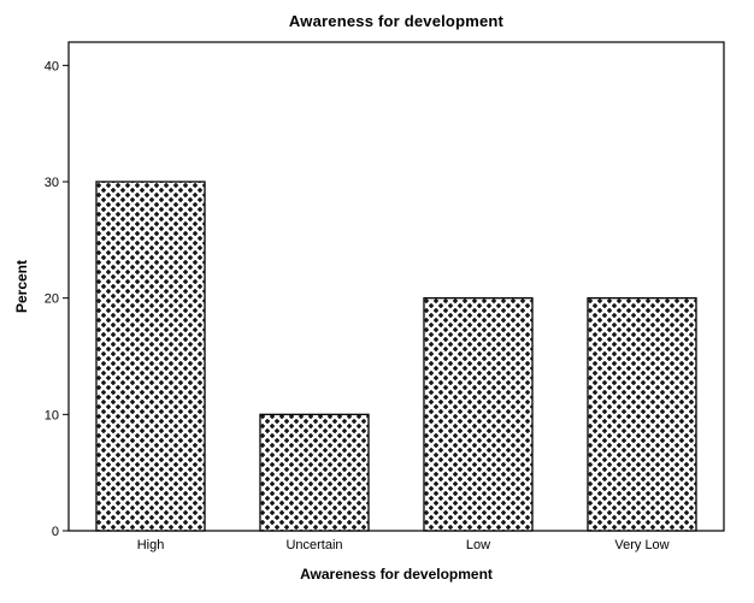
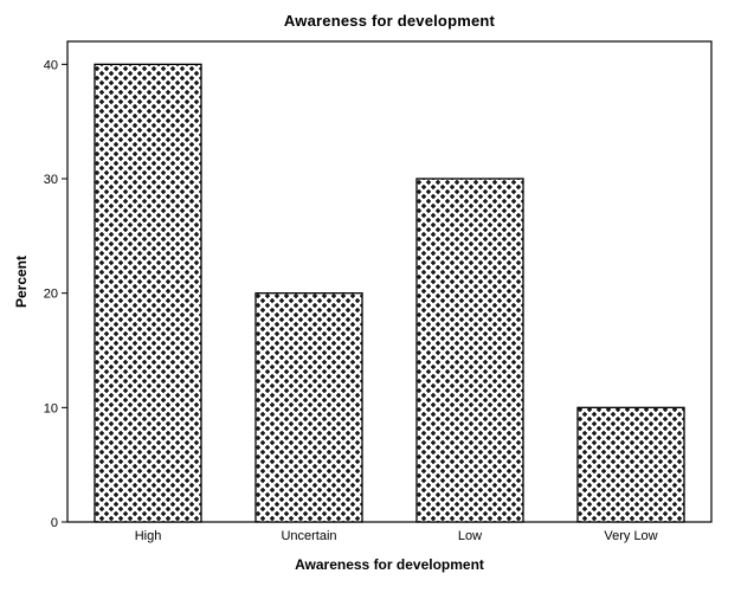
High: 30 -> 40
Uncertain: 10 -> 20
Low: 20 -> 30
Very Low: 20 -> 10
